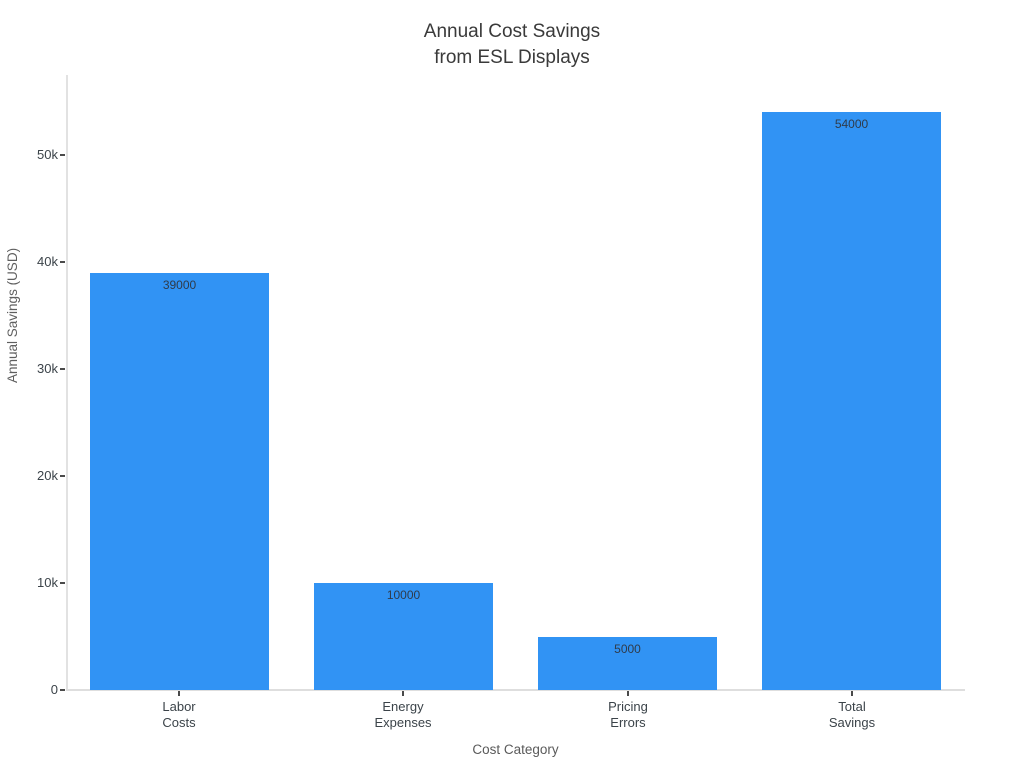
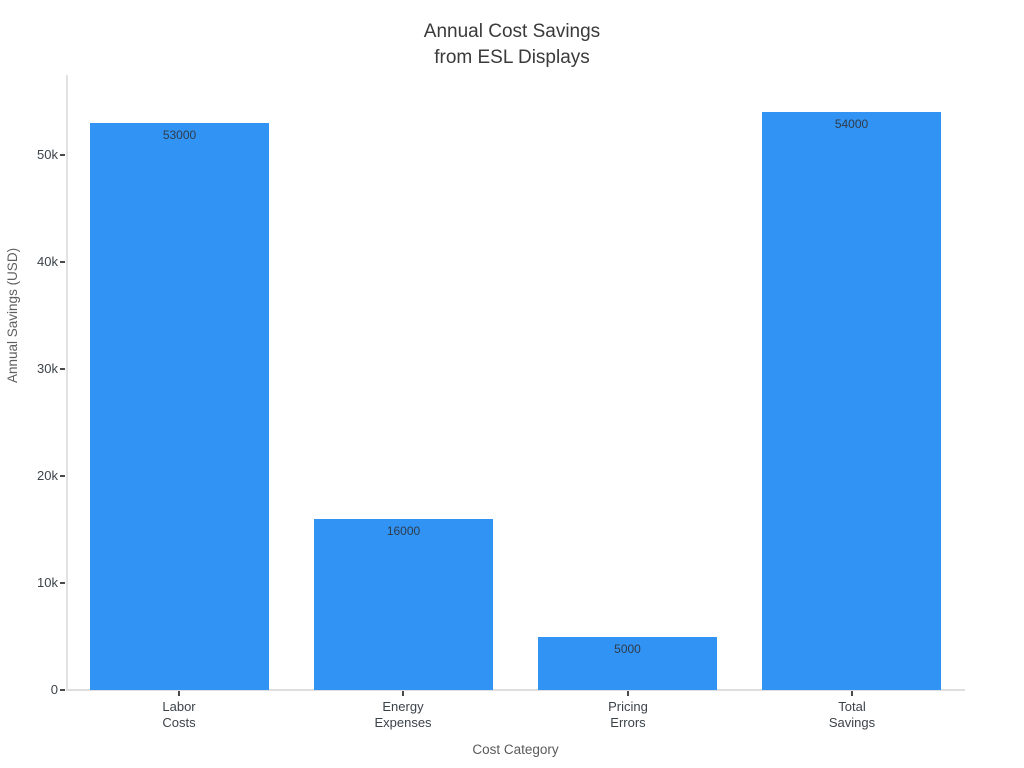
Labor Costs: 39000 -> 53000
Energy Expenses: 10000 -> 16000
